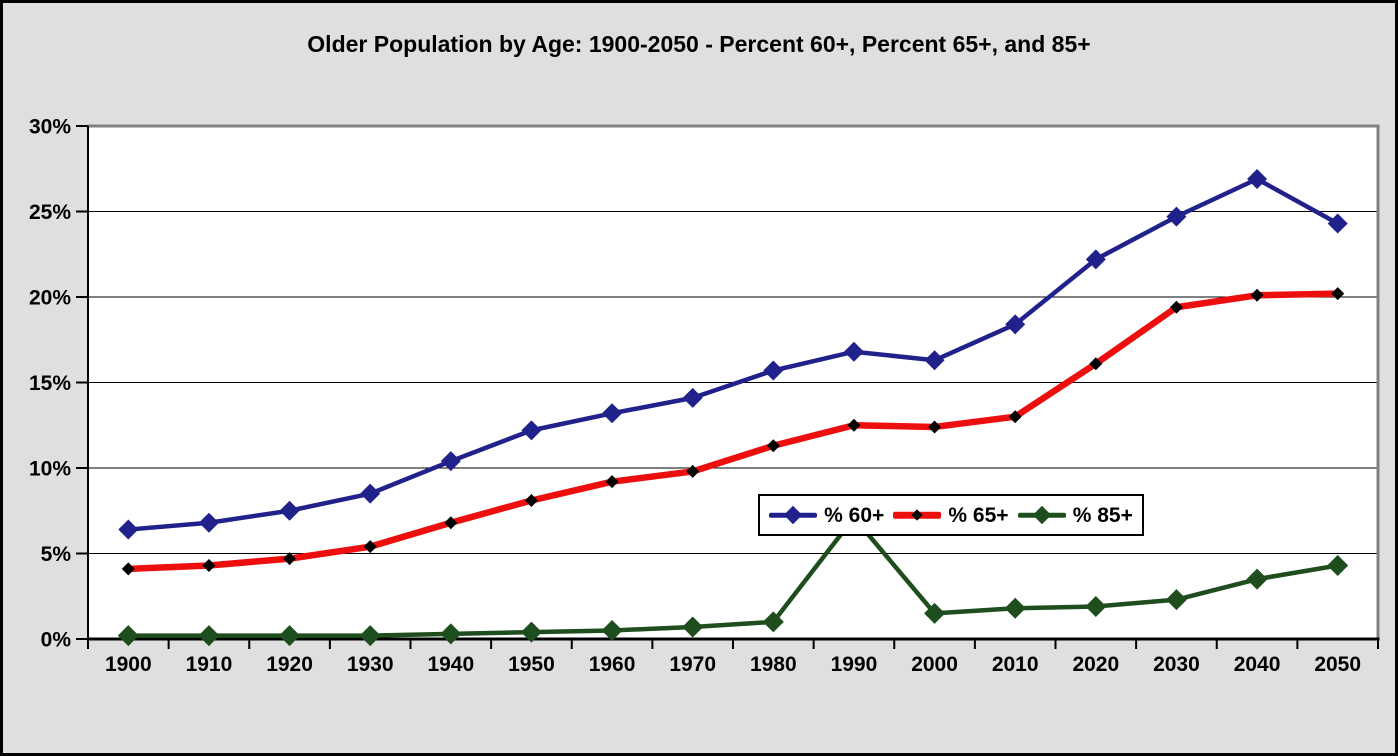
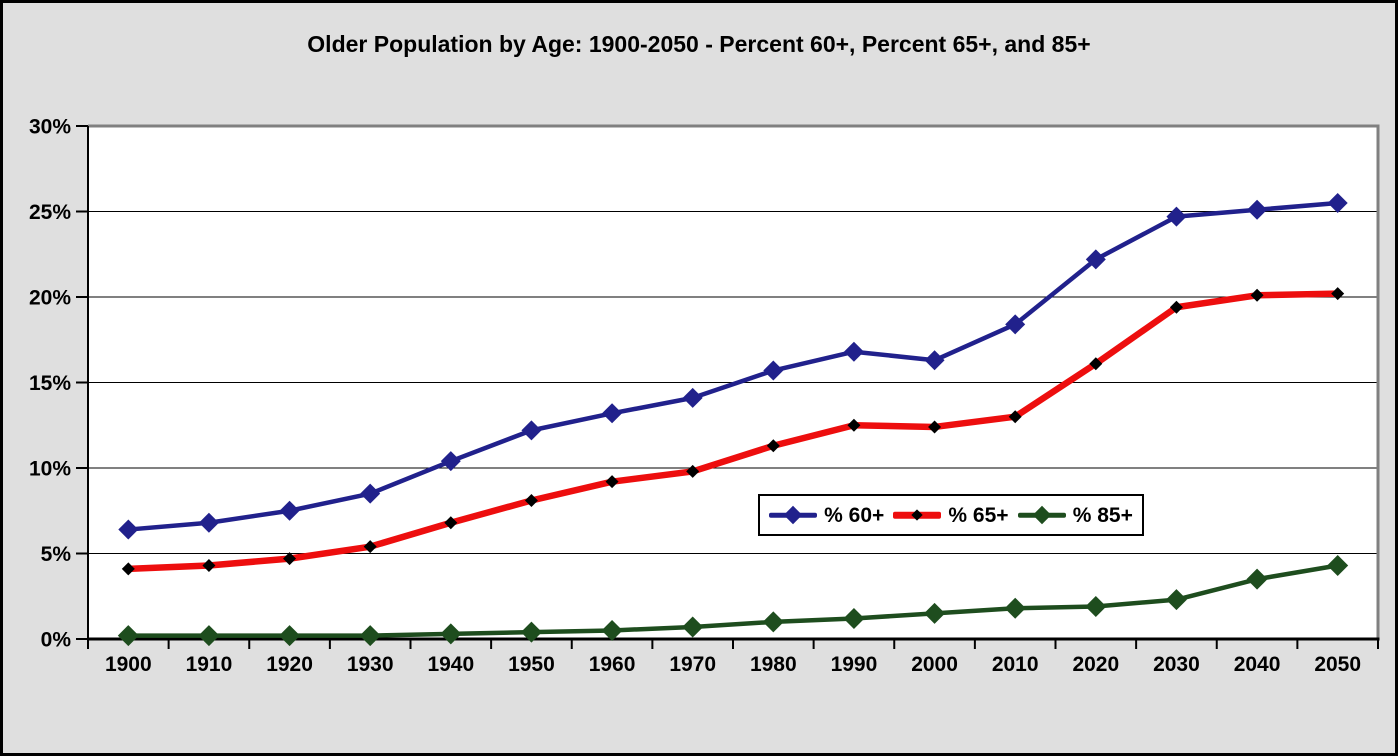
% 85+/1990: 7.1% -> 1.2%
% 60+/2040: 26.9% -> 25.1%
% 60+/2050: 24.3% -> 25.5%
